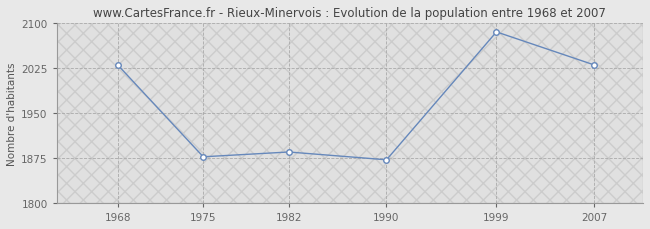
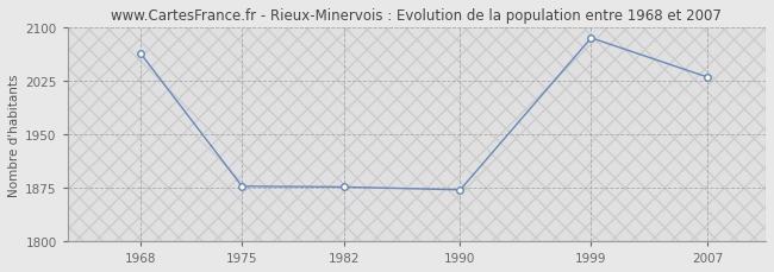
1968: 2030 -> 2064
1982: 1885 -> 1876
